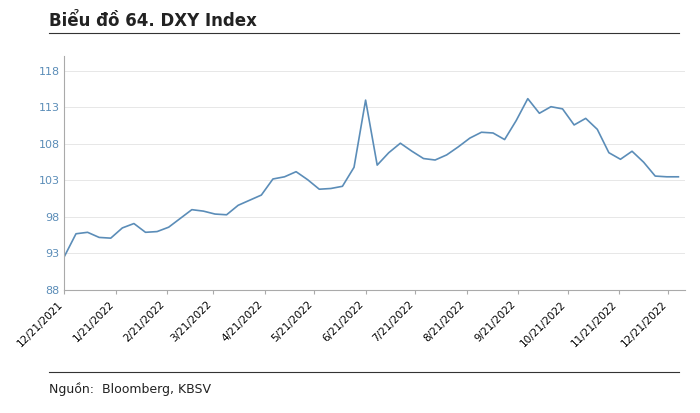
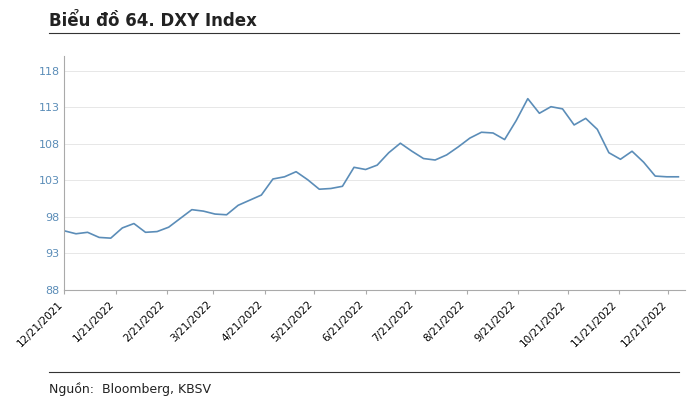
12/21/2021: 92.6 -> 96.1
6/21/2022: 114.0 -> 104.5
